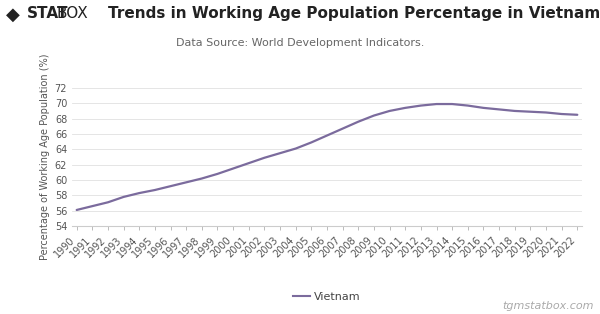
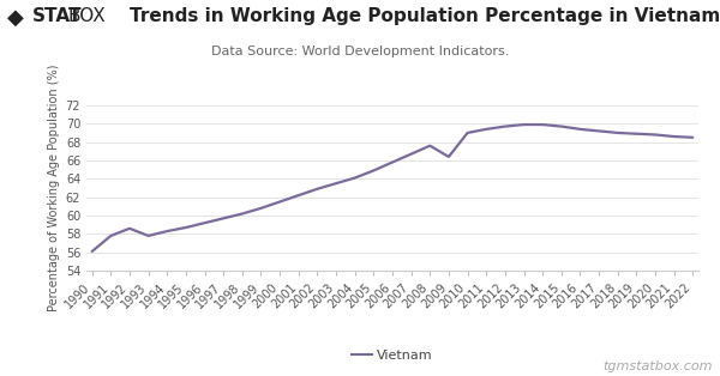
1991: 56.6 -> 57.8
1992: 57.1 -> 58.6
2009: 68.4 -> 66.4
